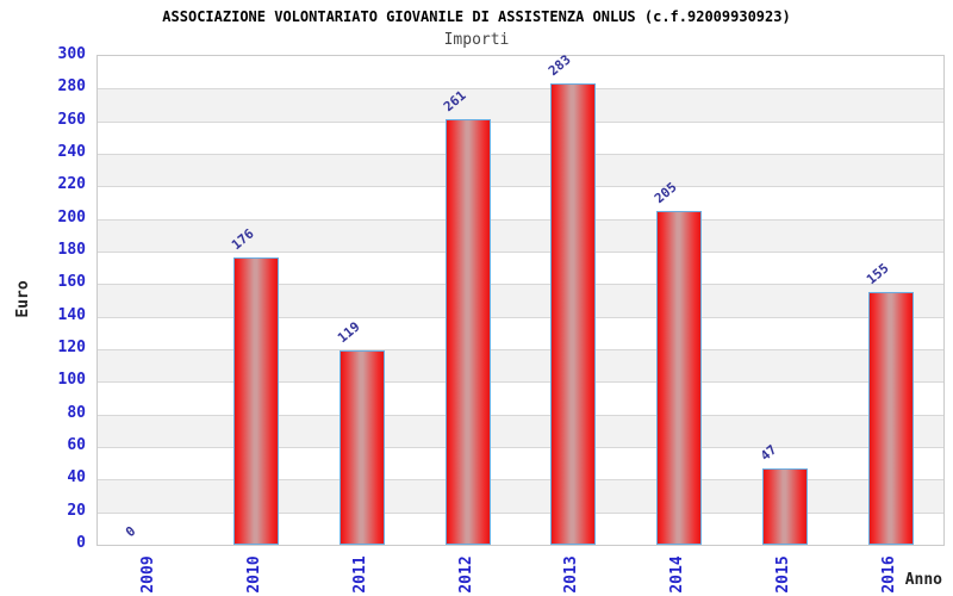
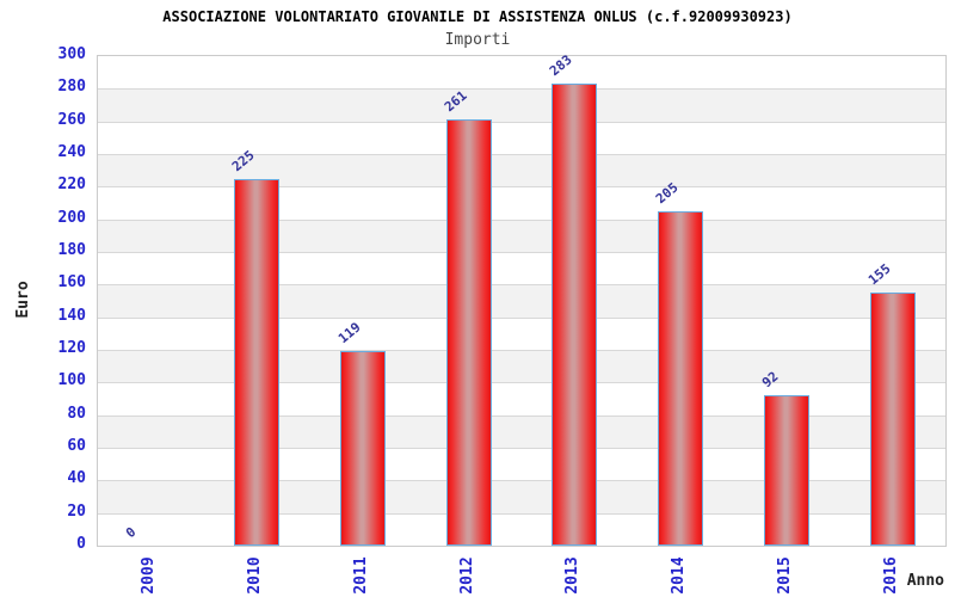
2010: 176 -> 225
2015: 47 -> 92
